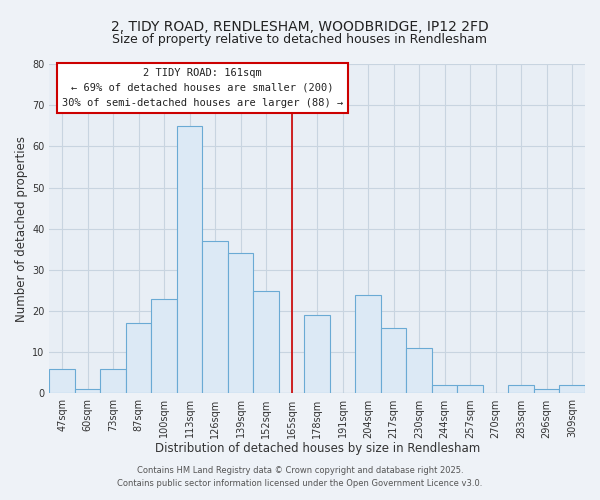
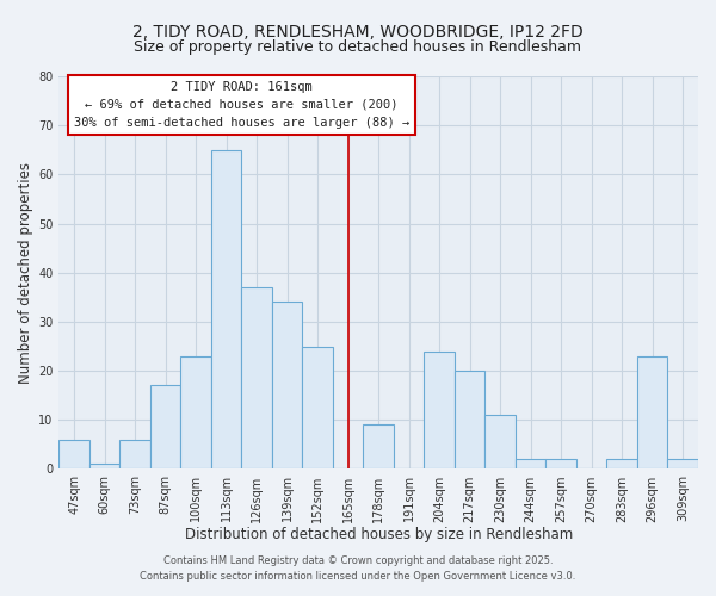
178sqm: 19 -> 9
217sqm: 16 -> 20
296sqm: 1 -> 23
